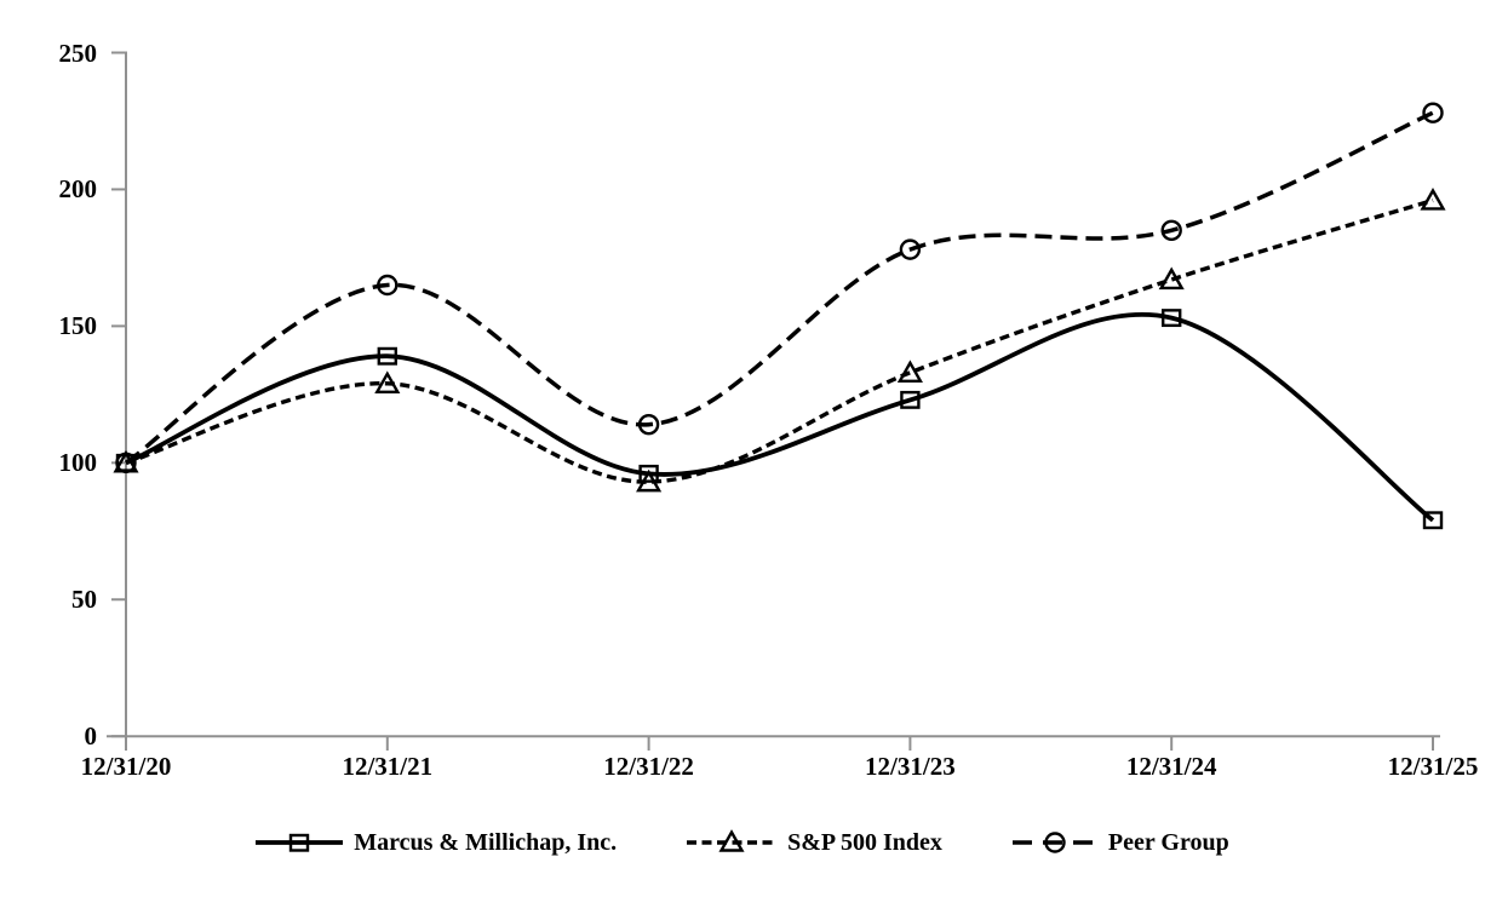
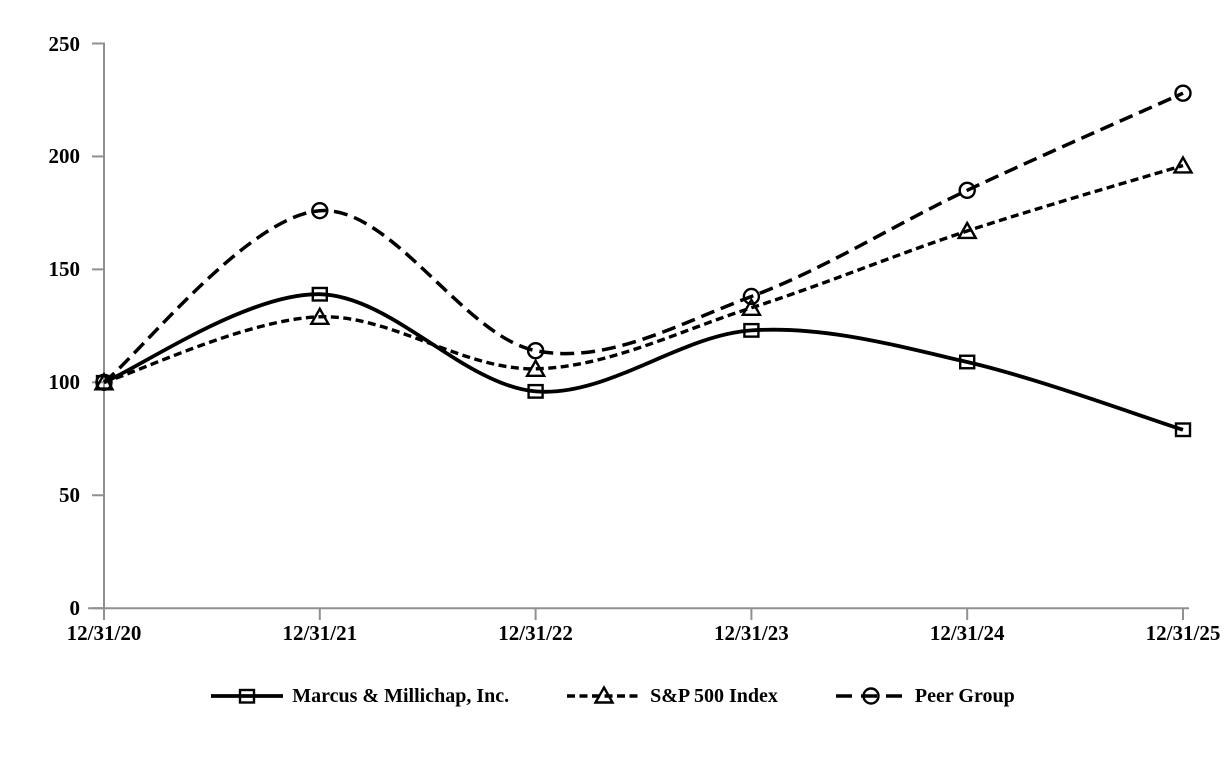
Peer Group/12/31/21: 165 -> 176
S&P 500 Index/12/31/22: 93 -> 106
Peer Group/12/31/23: 178 -> 138
Marcus & Millichap, Inc./12/31/24: 153 -> 109
